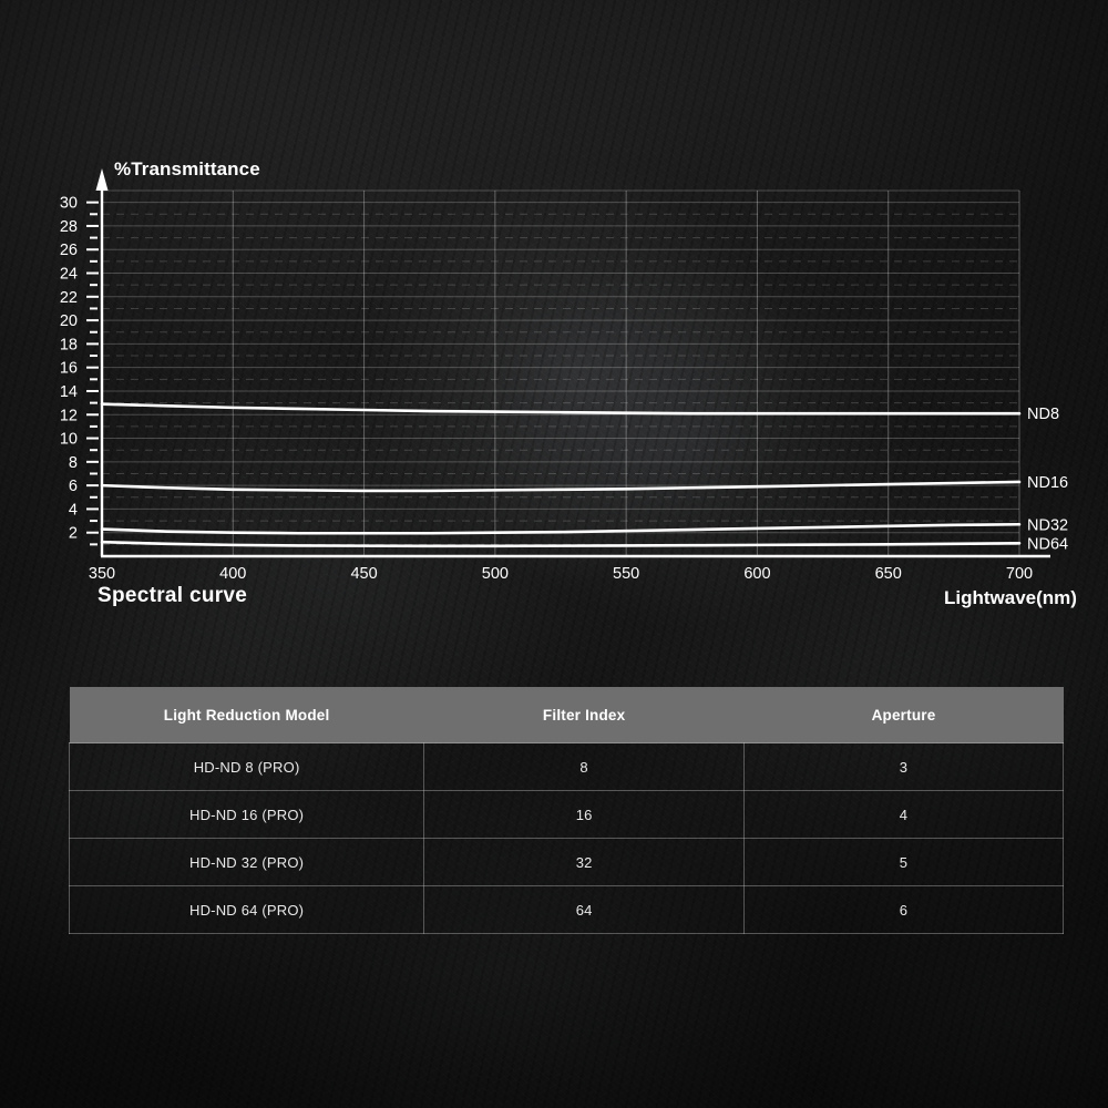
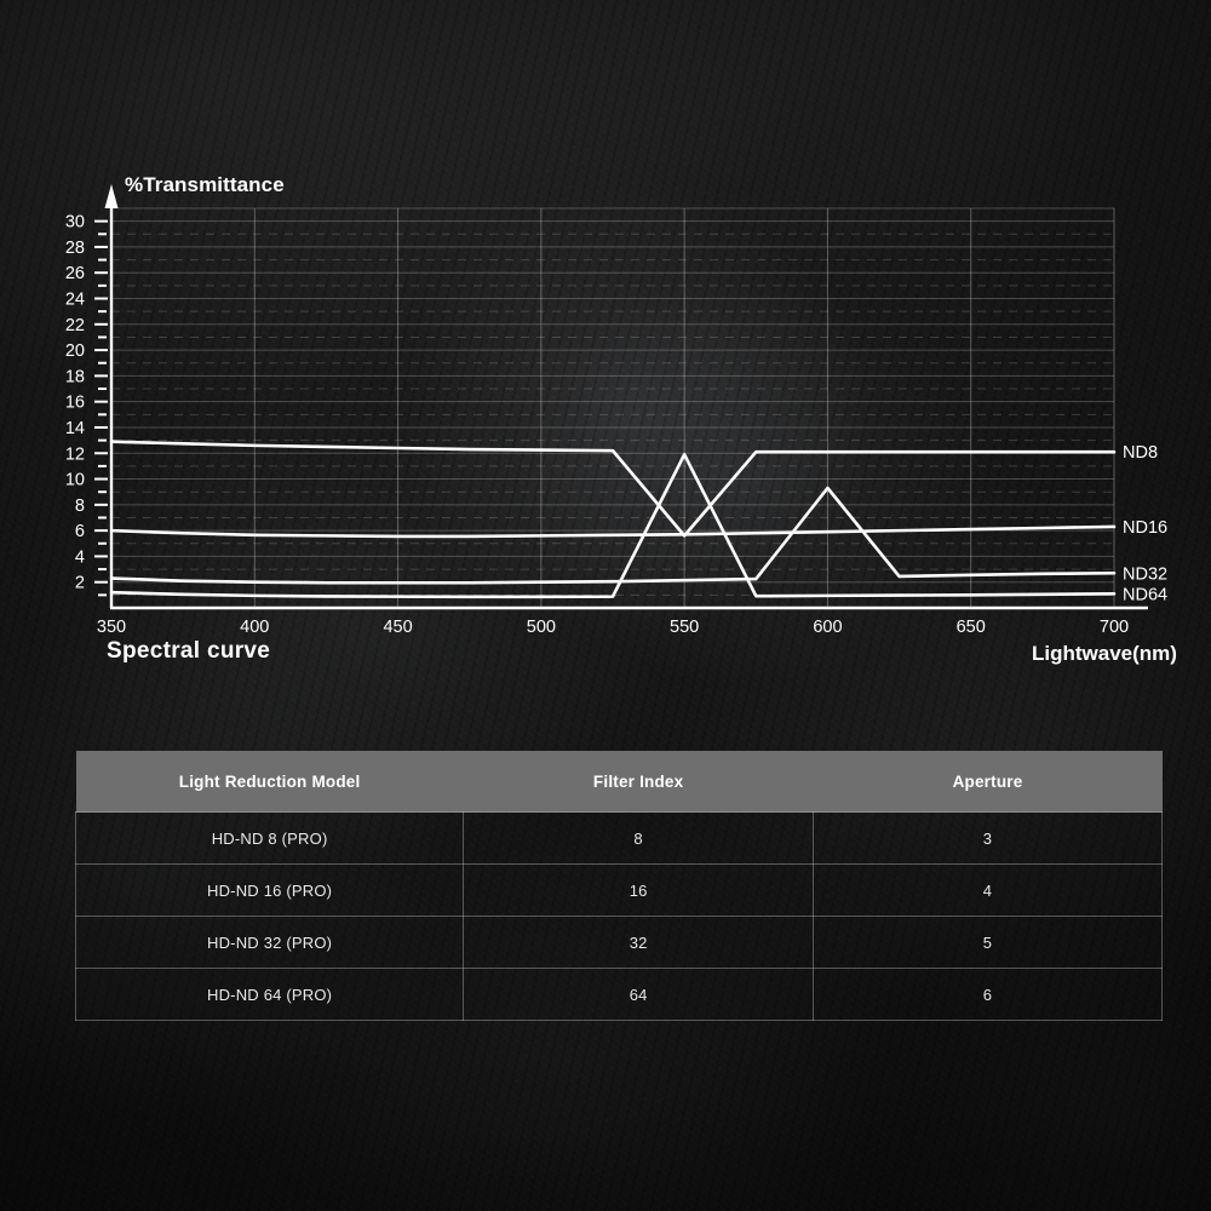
ND8/550: 12.2 -> 5.6
ND64/550: 0.9 -> 11.9
ND32/600: 2.4 -> 9.3
